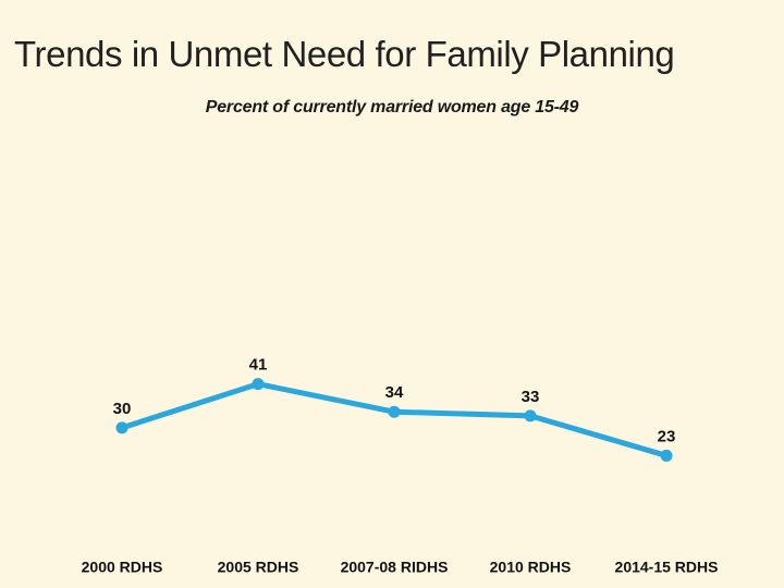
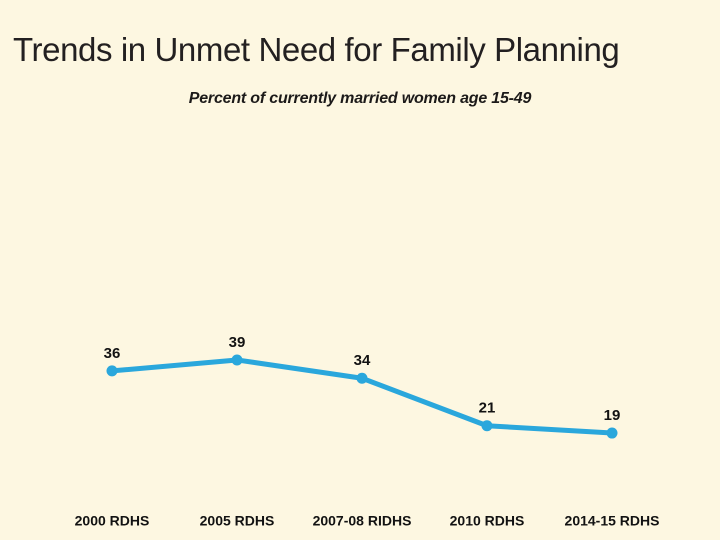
2000 RDHS: 30 -> 36
2005 RDHS: 41 -> 39
2010 RDHS: 33 -> 21
2014-15 RDHS: 23 -> 19
